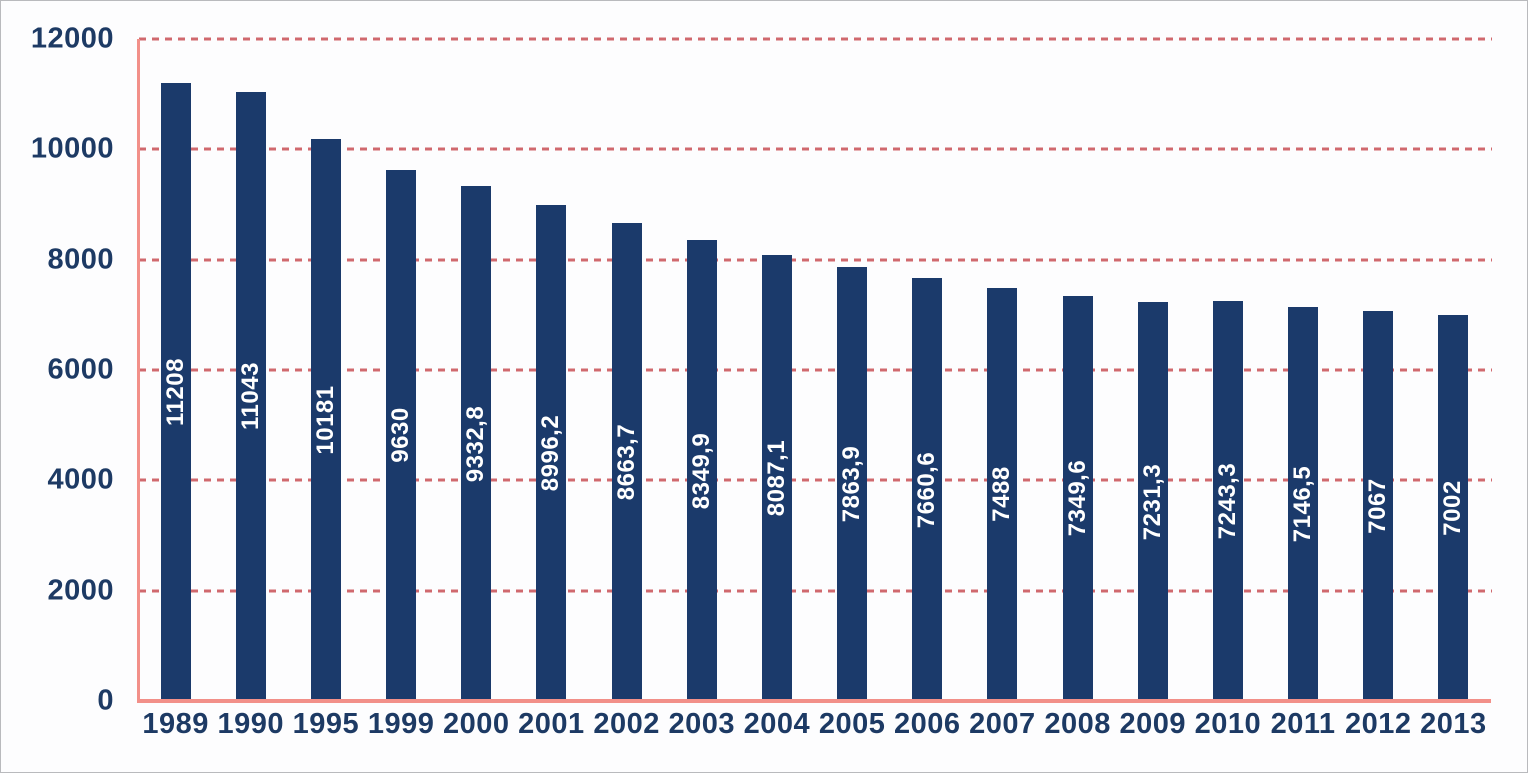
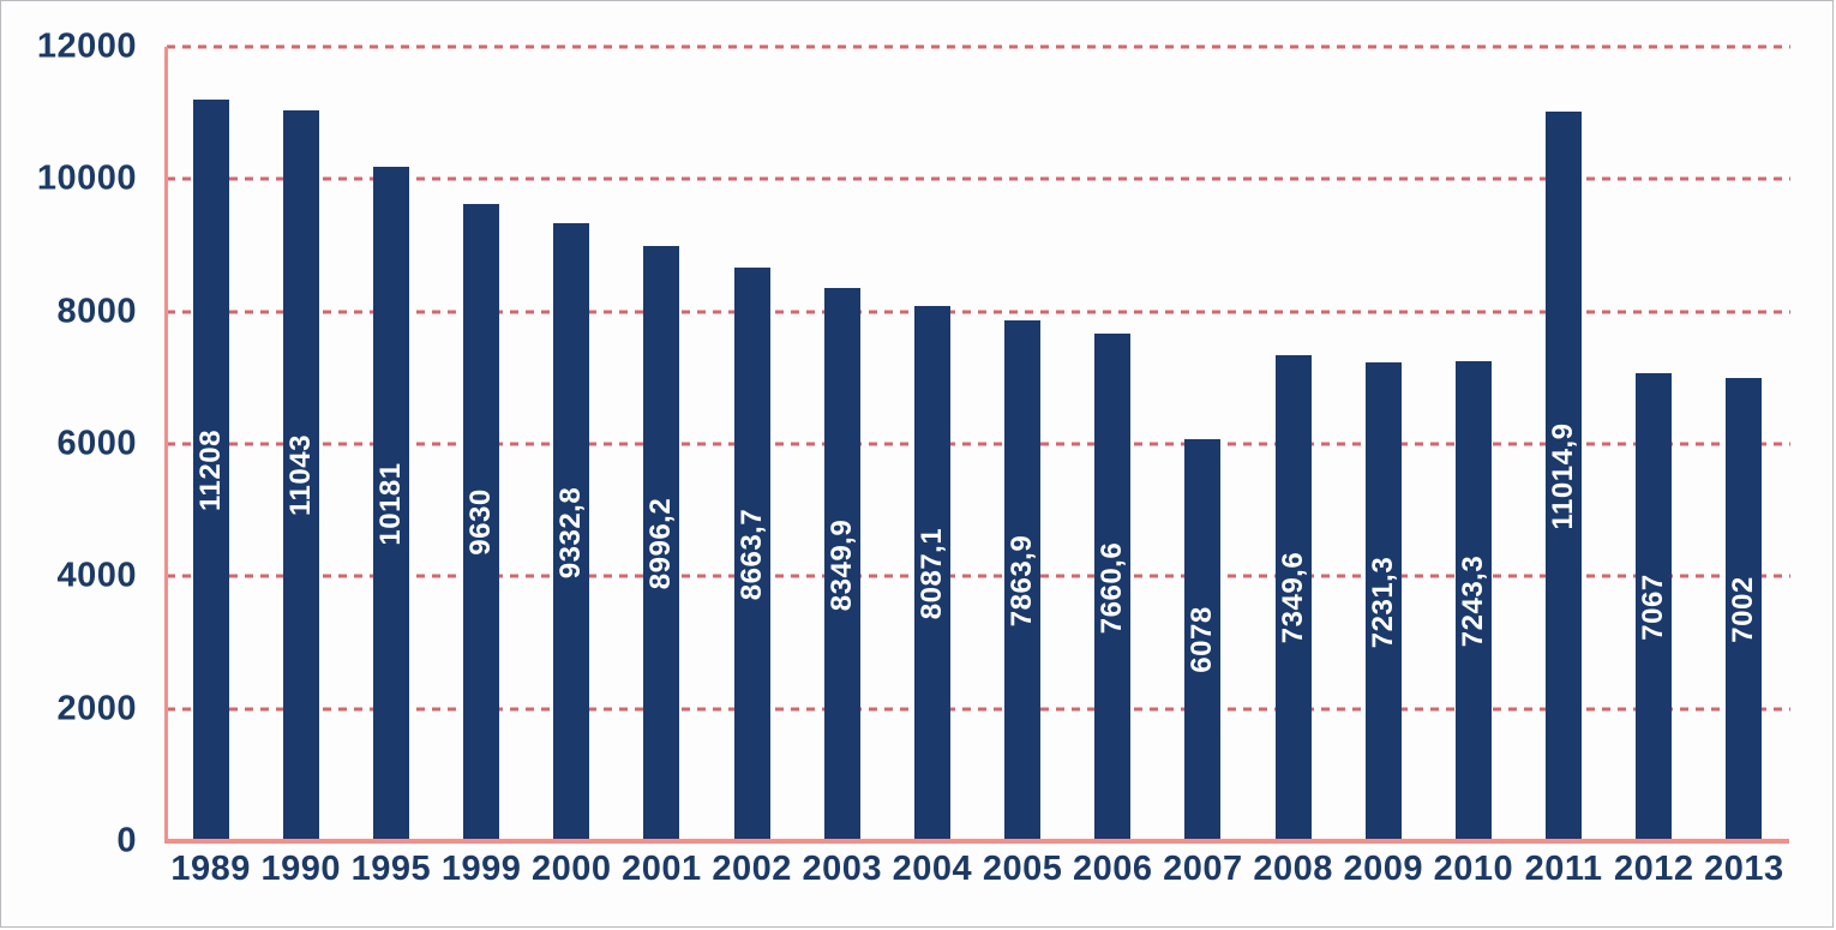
2007: 7488 -> 6078
2011: 7146,5 -> 11014,9
